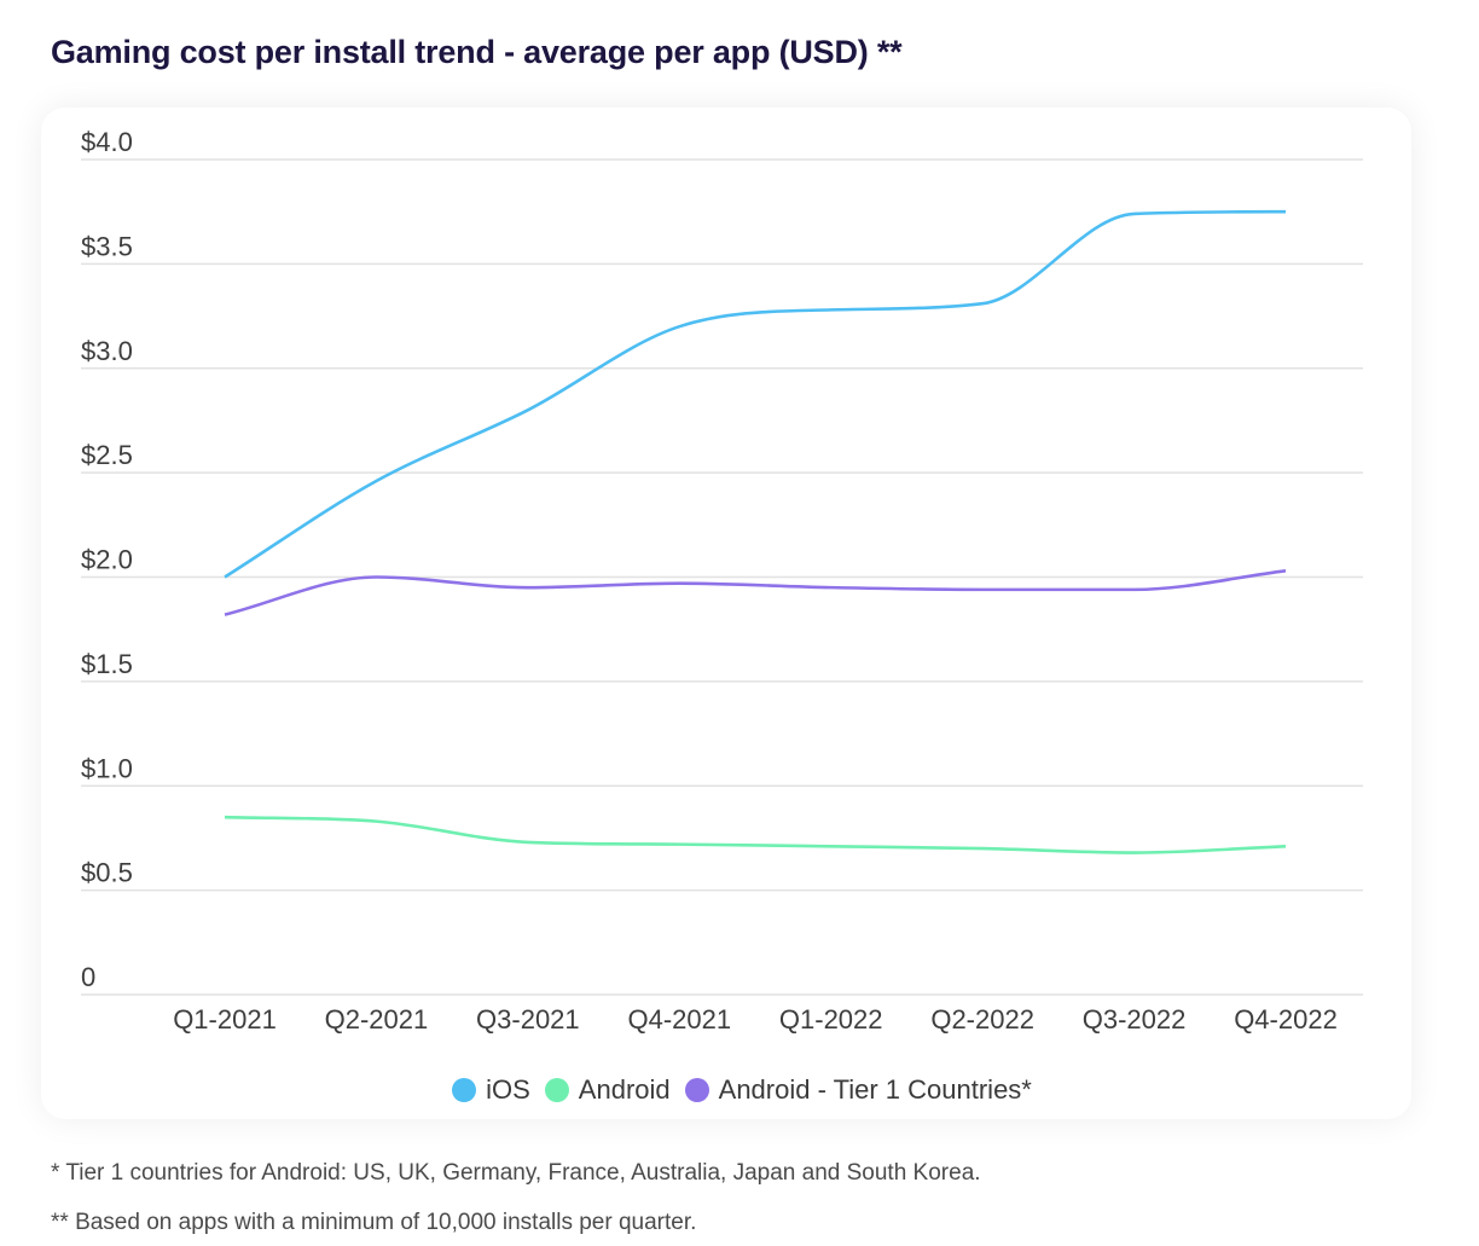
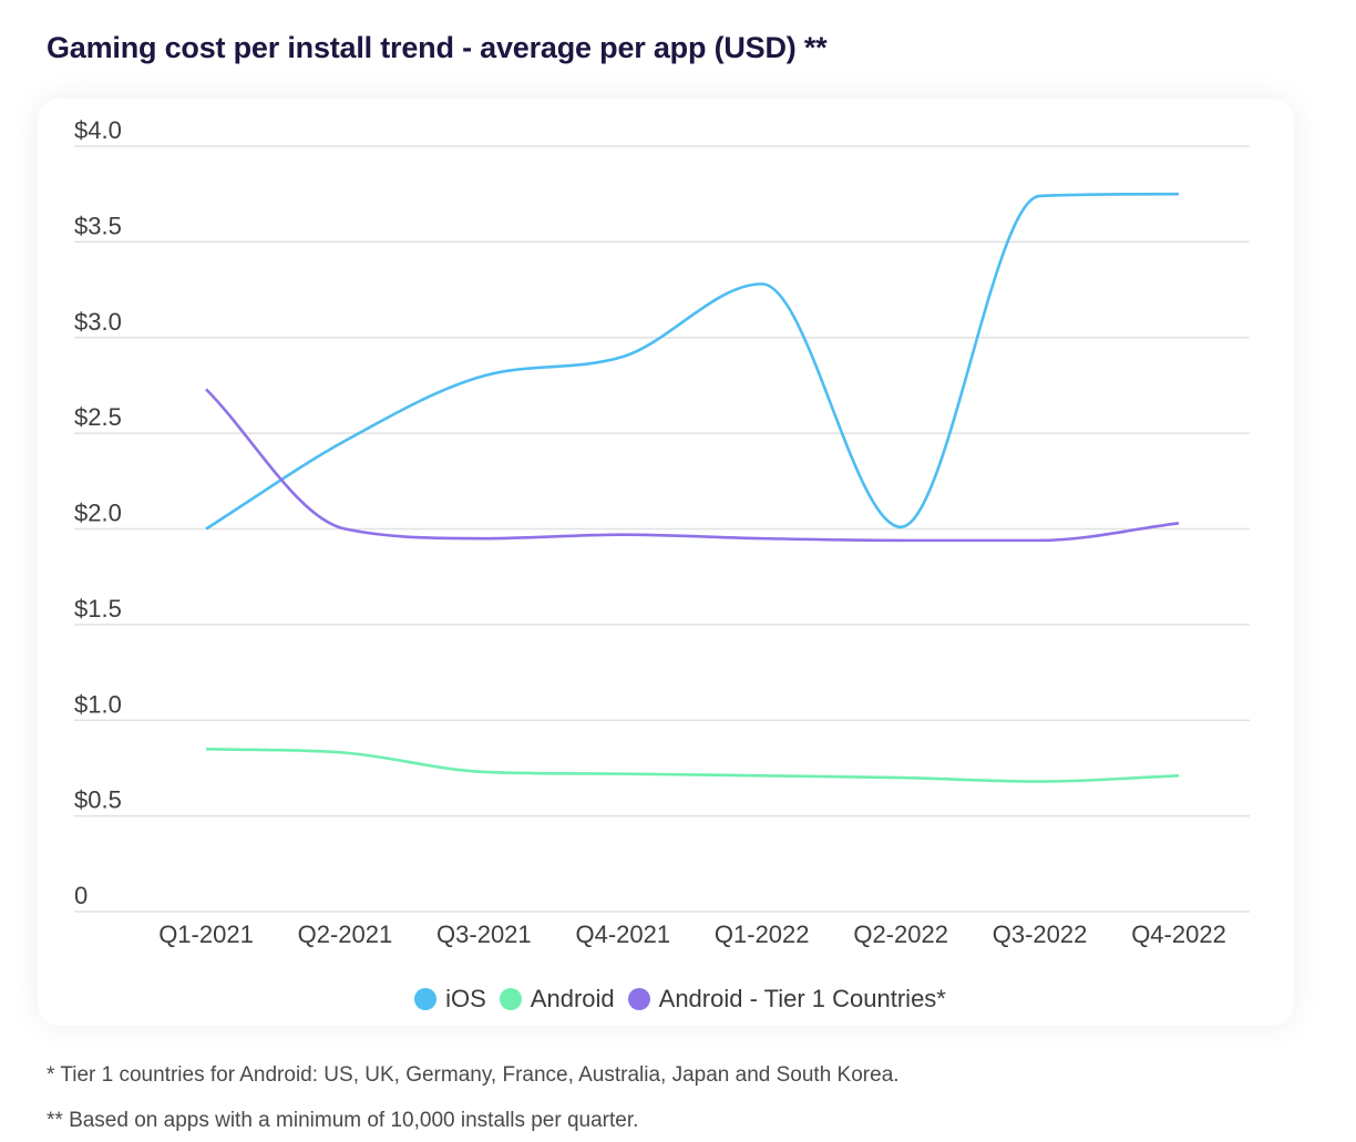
Android - Tier 1 Countries*/Q1-2021: $1.82 -> $2.73
iOS/Q4-2021: $3.20 -> $2.90
iOS/Q2-2022: $3.31 -> $2.01
